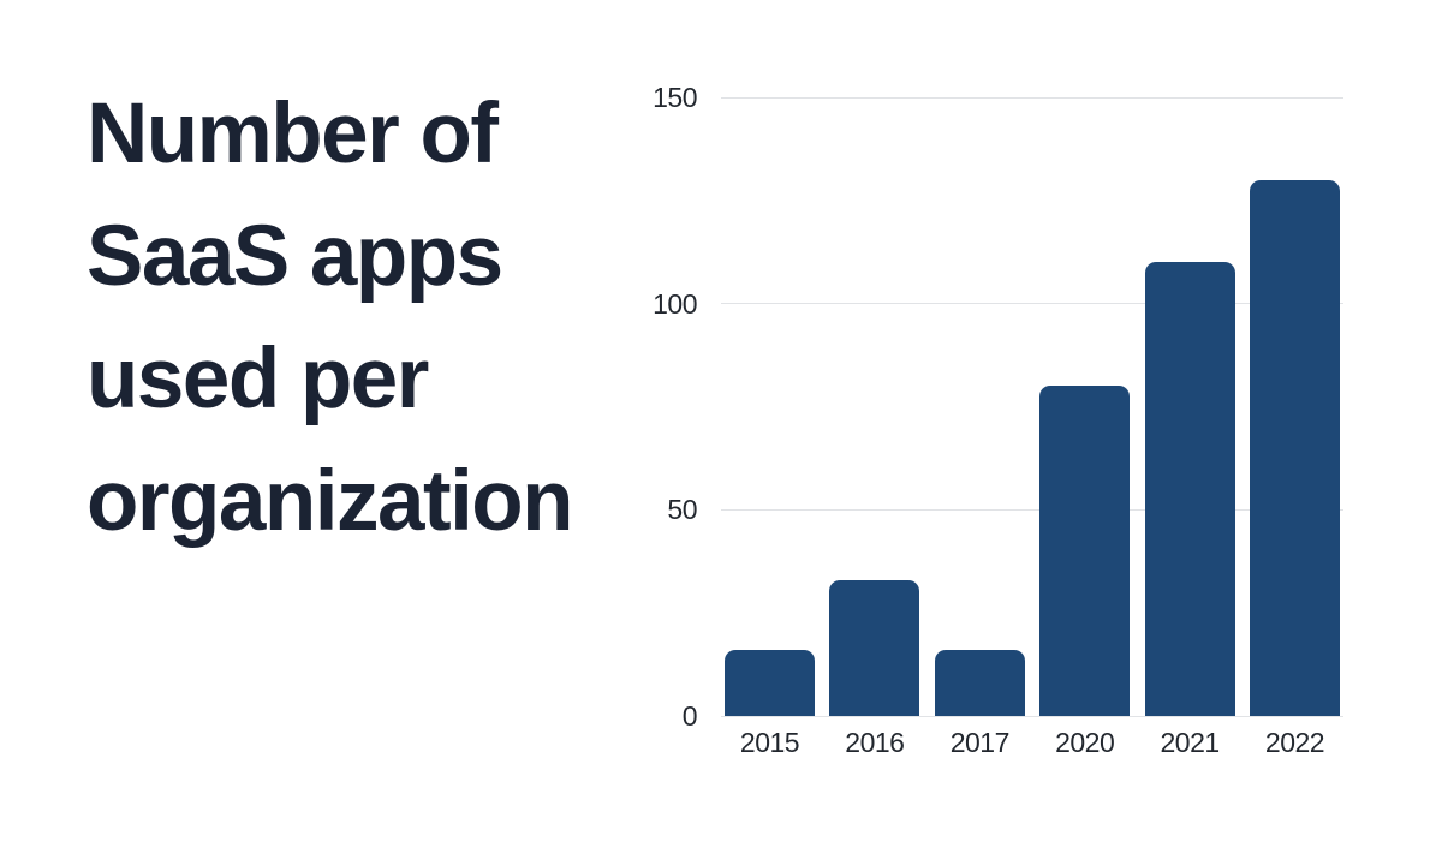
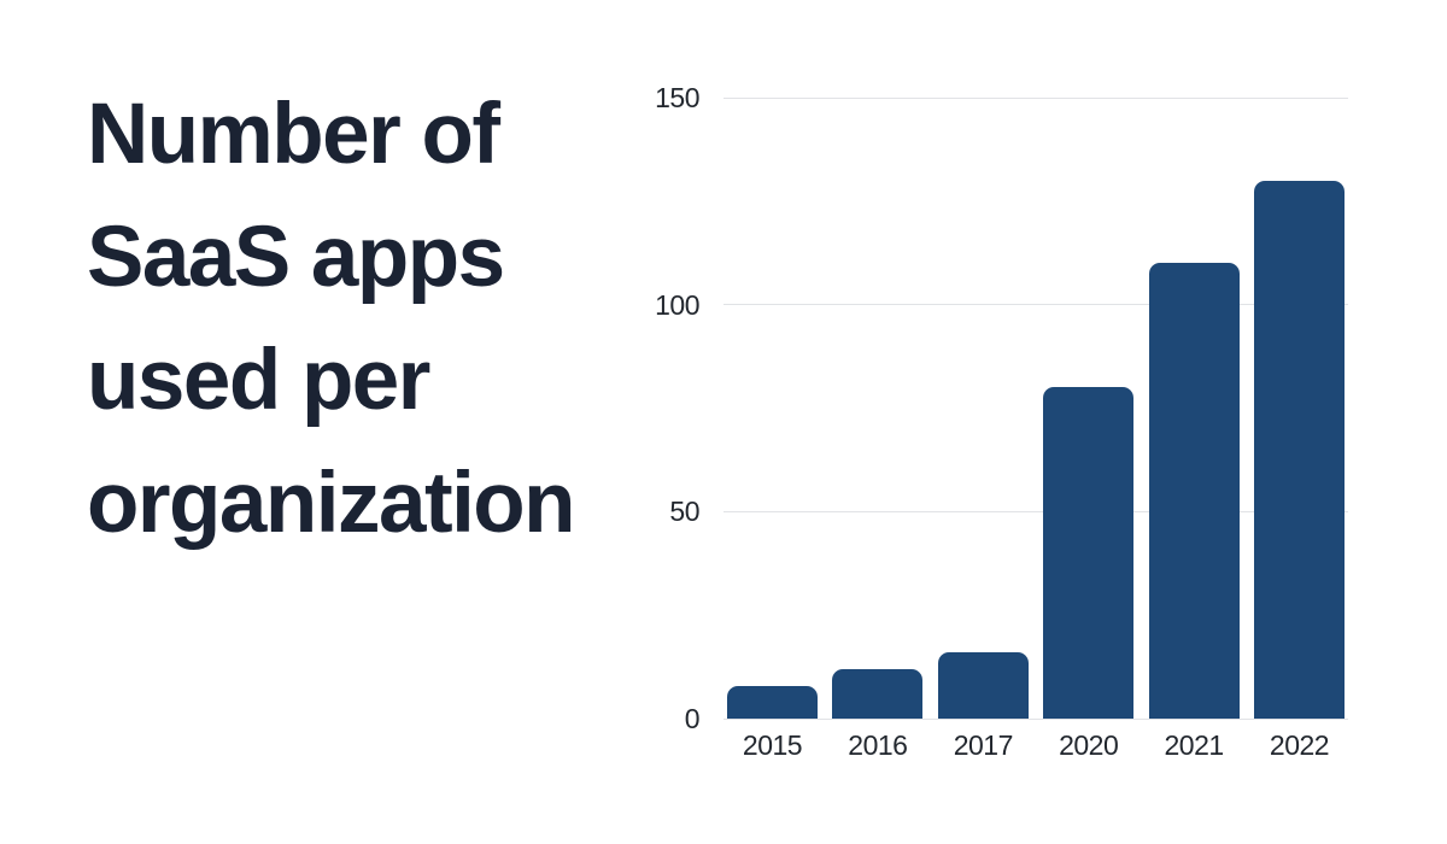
2015: 16 -> 8
2016: 33 -> 12
